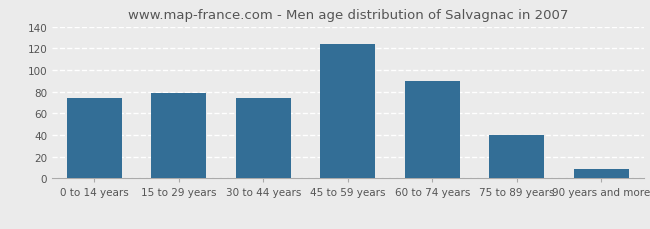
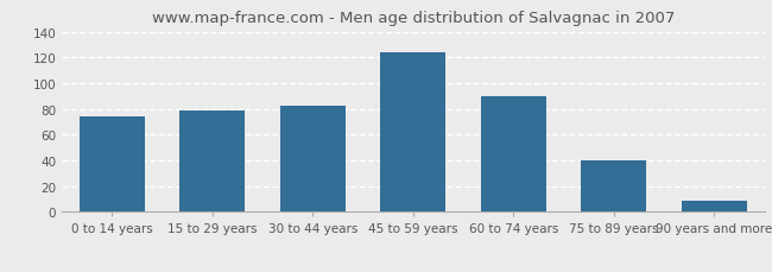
30 to 44 years: 74 -> 82
